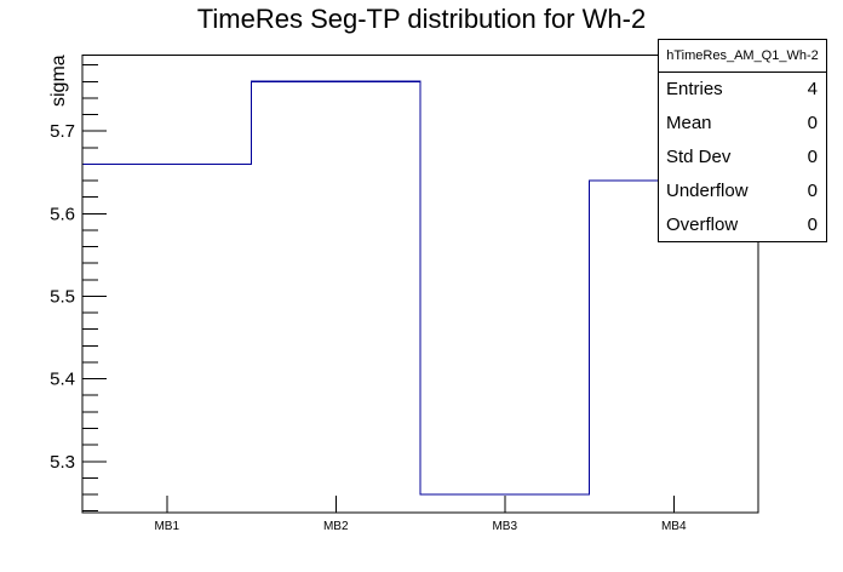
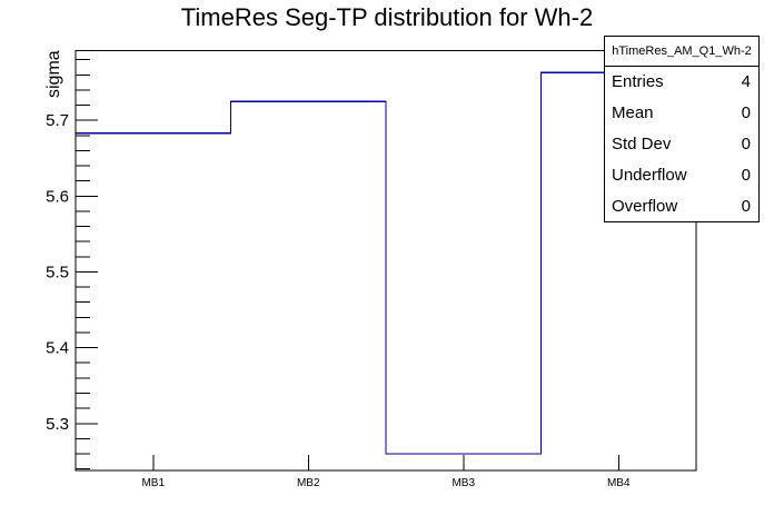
MB1: 5.66 -> 5.68
MB2: 5.76 -> 5.72
MB4: 5.64 -> 5.76
